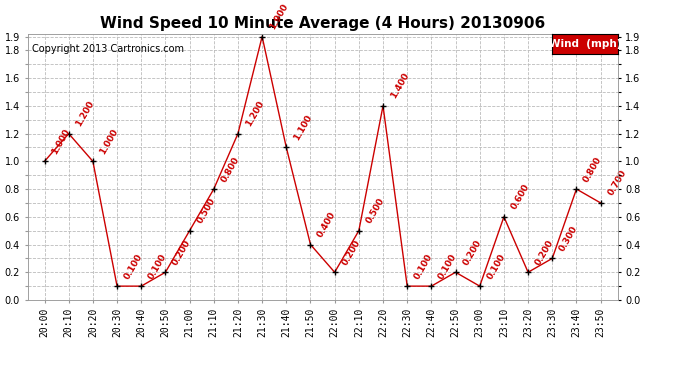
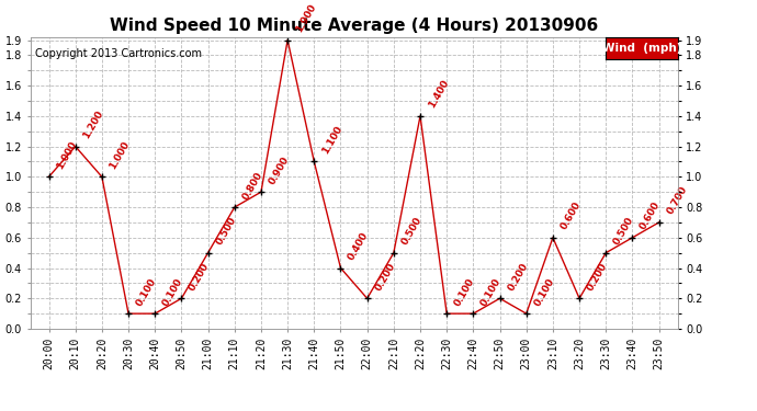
21:20: 1.200 -> 0.900
23:30: 0.300 -> 0.500
23:40: 0.800 -> 0.600
